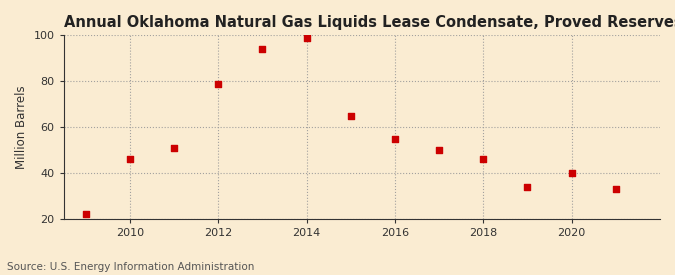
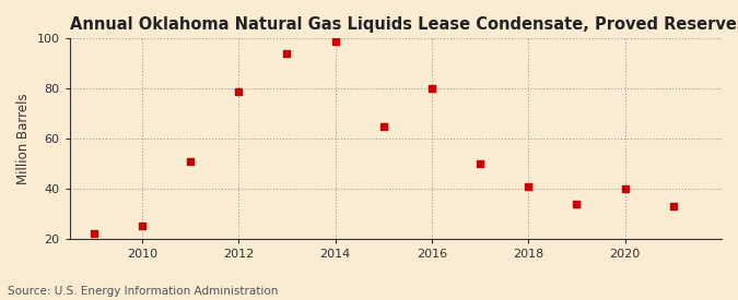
2010: 46 -> 25
2016: 55 -> 80
2018: 46 -> 41
